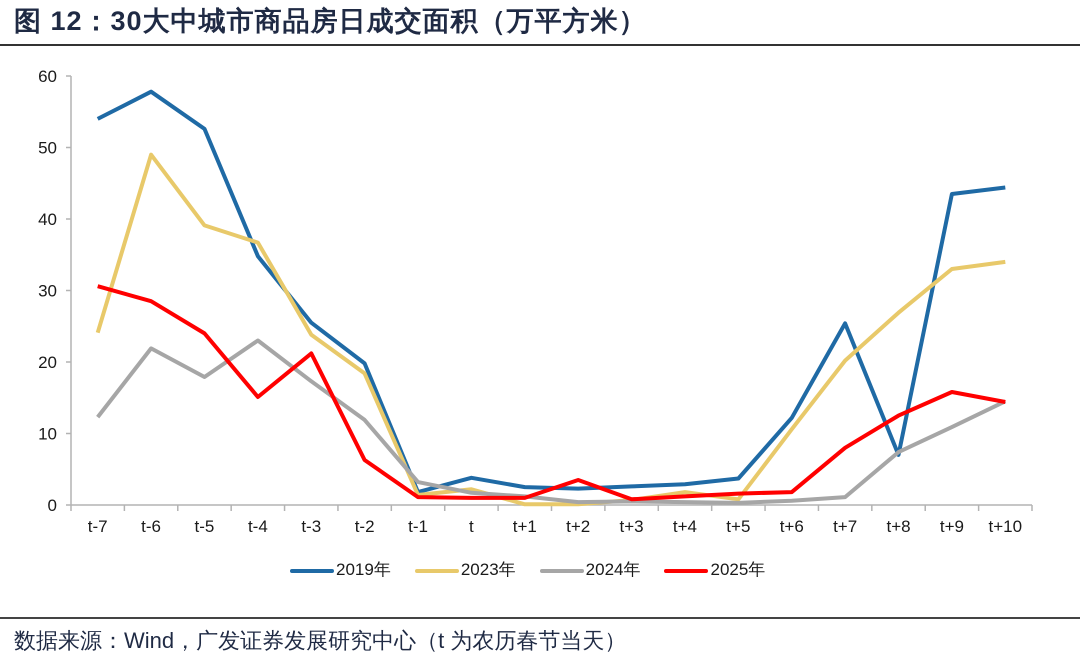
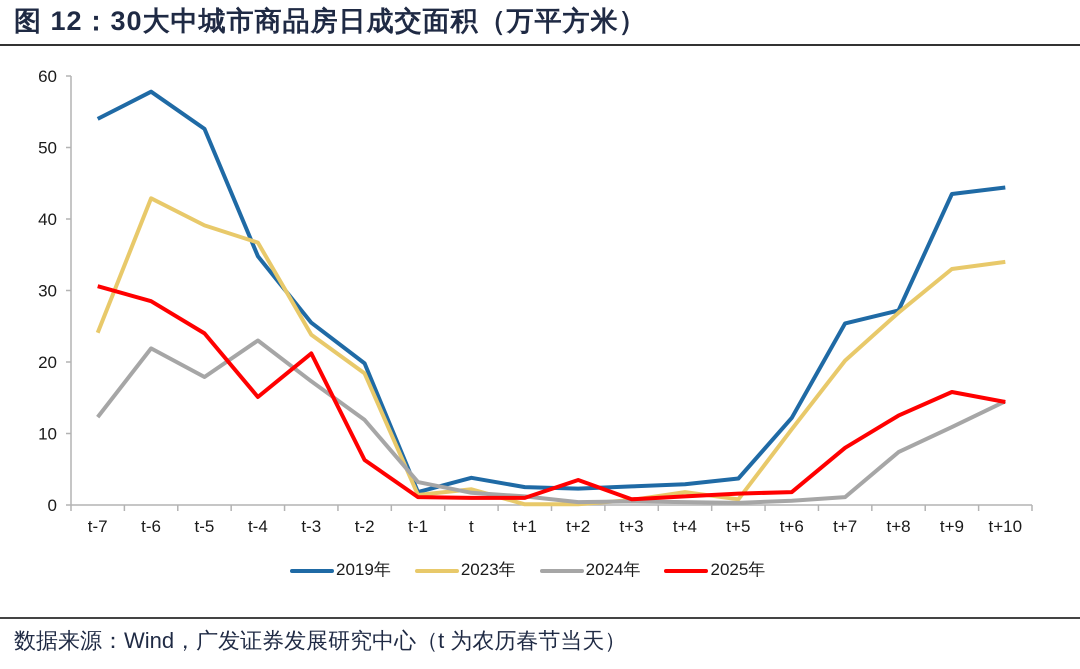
2023年/t-6: 49 -> 43
2019年/t+8: 7 -> 27
